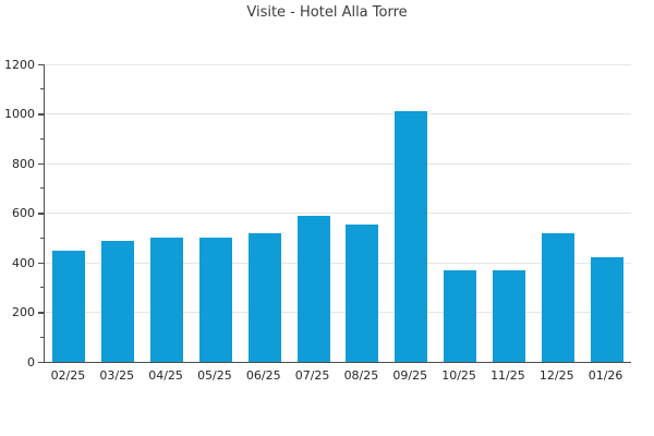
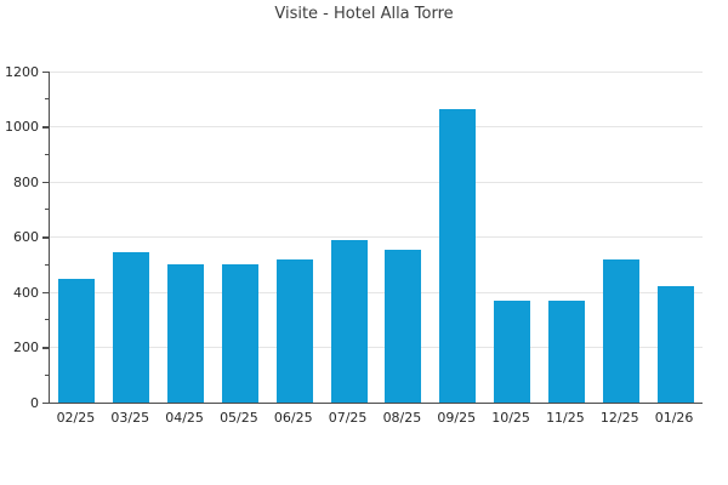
03/25: 490 -> 540
09/25: 1010 -> 1060
